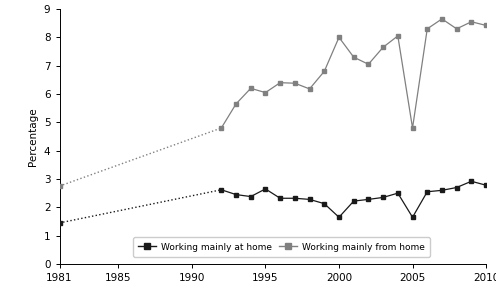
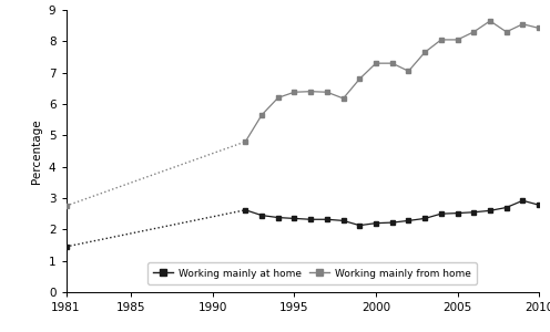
Working mainly at home/1995: 2.65 -> 2.35
Working mainly from home/1995: 6.05 -> 6.38
Working mainly at home/2000: 1.65 -> 2.20
Working mainly from home/2000: 8.00 -> 7.30
Working mainly at home/2005: 1.65 -> 2.52
Working mainly from home/2005: 4.80 -> 8.05
